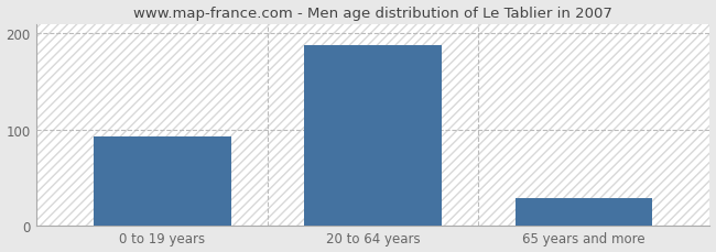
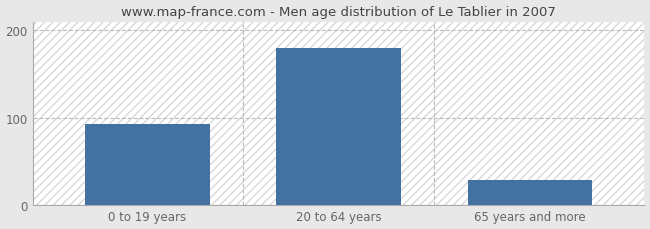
20 to 64 years: 188 -> 180
